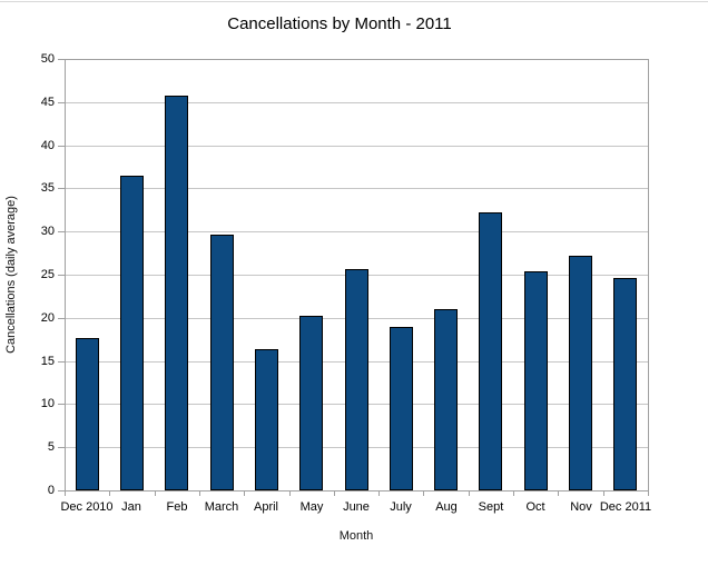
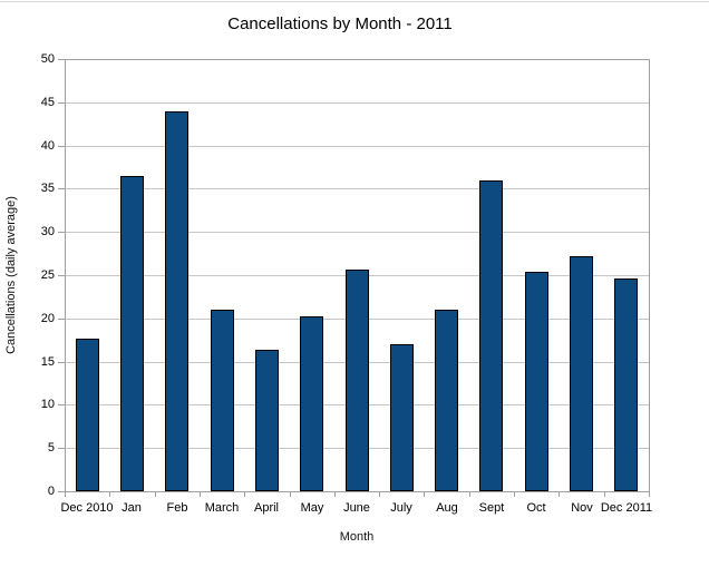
Feb: 46 -> 44
March: 30 -> 21
July: 19 -> 17
Sept: 32 -> 36
